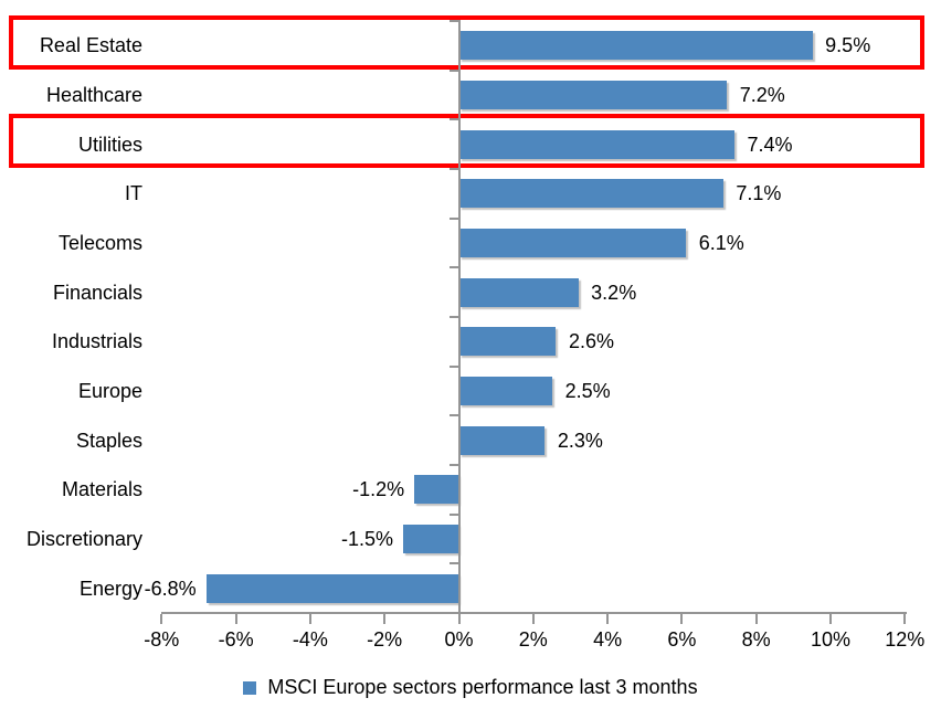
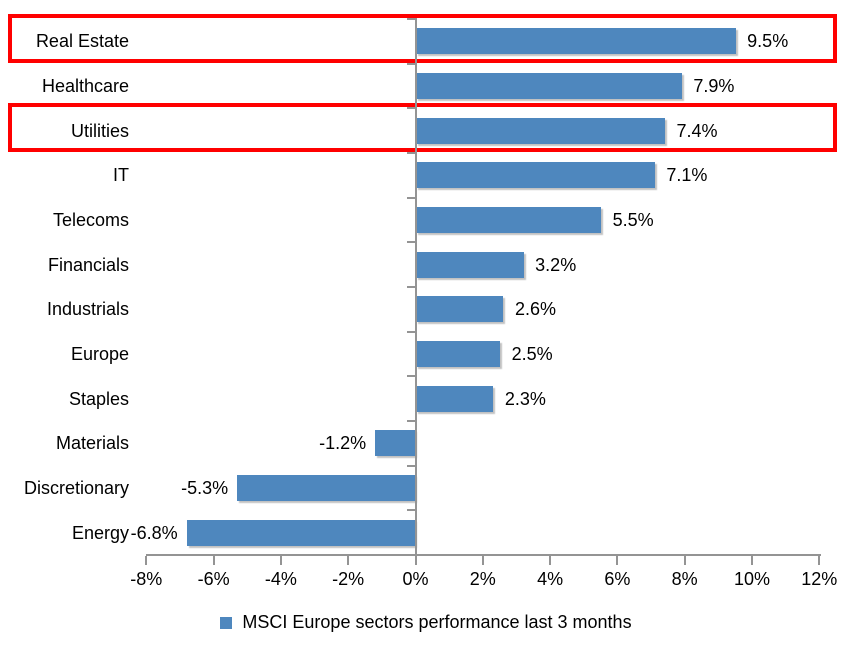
Healthcare: 7.2% -> 7.9%
Telecoms: 6.1% -> 5.5%
Discretionary: -1.5% -> -5.3%
